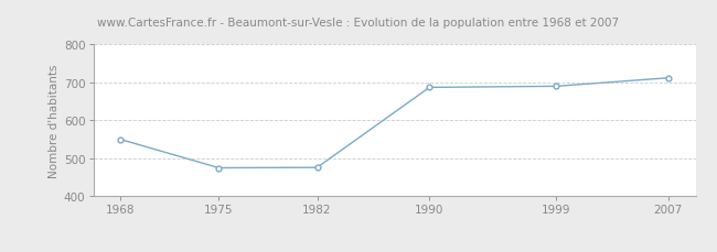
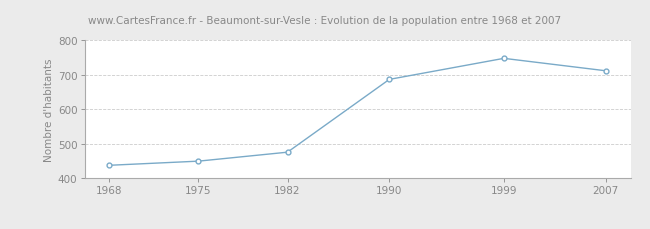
1968: 550 -> 438
1975: 475 -> 450
1999: 690 -> 748
